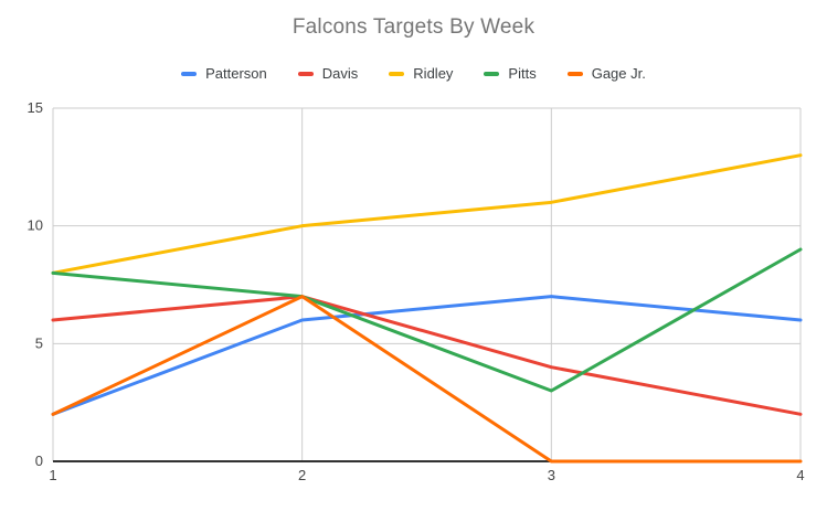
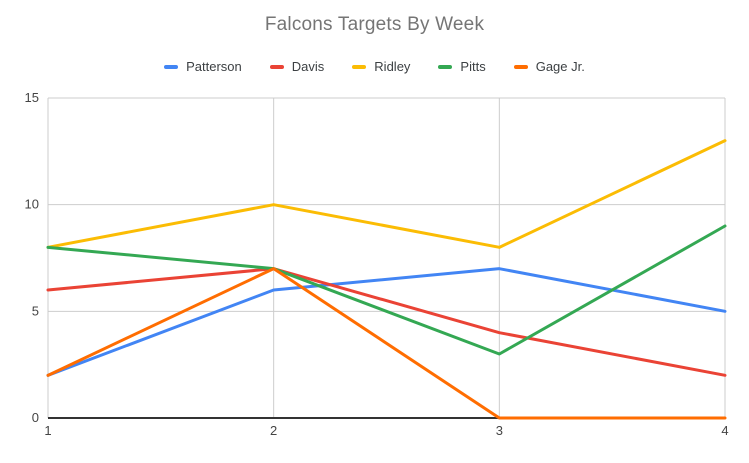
Ridley/3: 11 -> 8
Patterson/4: 6 -> 5
